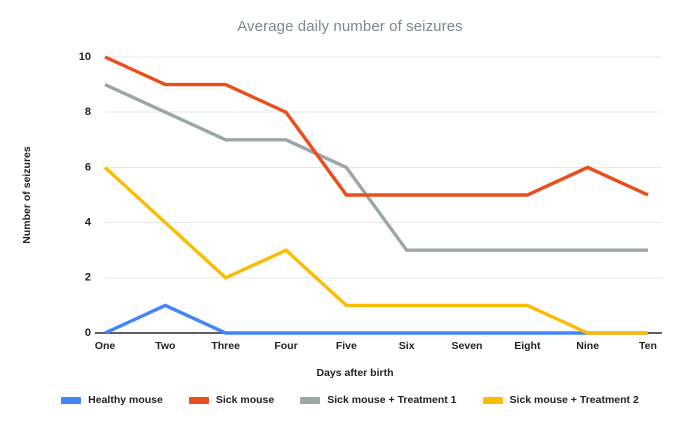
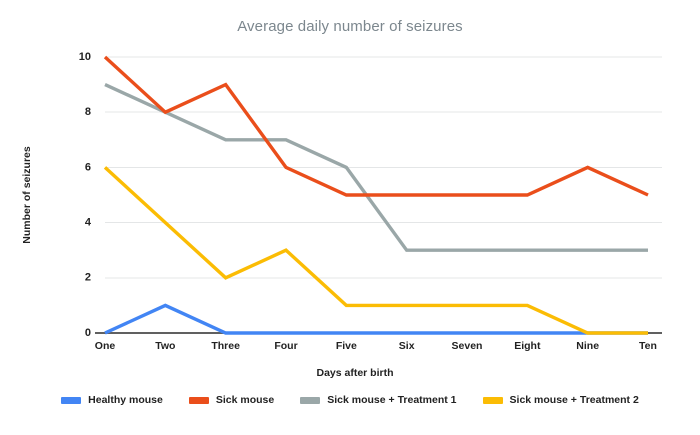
Sick mouse/Two: 9 -> 8
Sick mouse/Four: 8 -> 6
